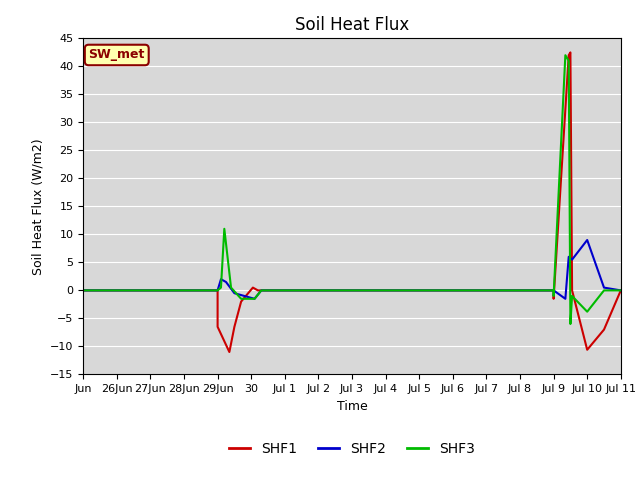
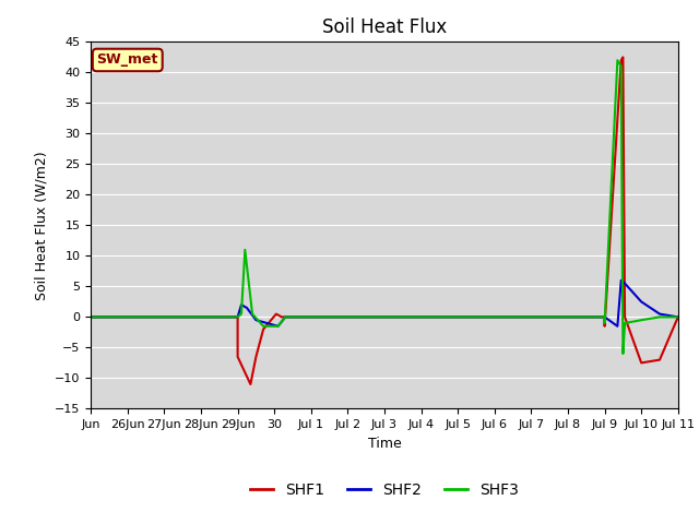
SHF1/Jul 10: -10.6 -> -7.5
SHF2/Jul 10: 9.0 -> 2.5
SHF3/Jul 10: -3.8 -> -0.5
